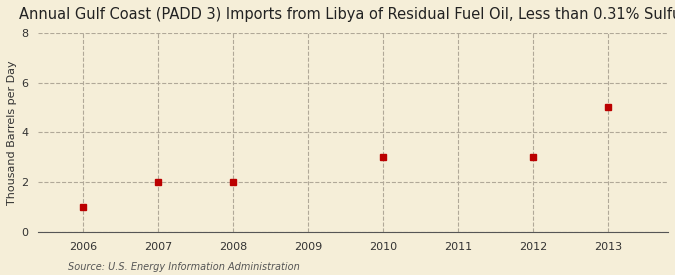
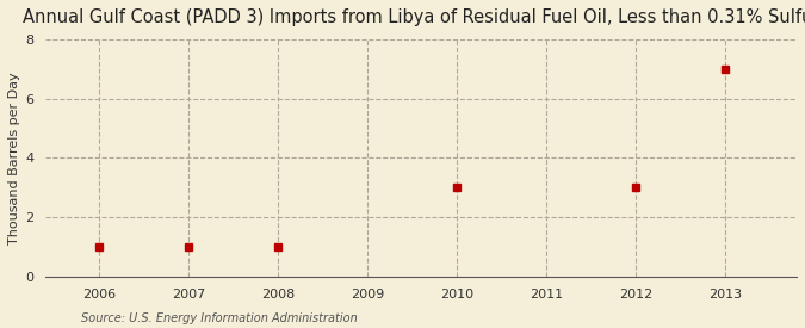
2007: 2 -> 1
2008: 2 -> 1
2013: 5 -> 7
